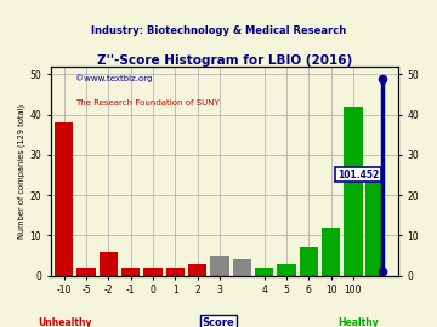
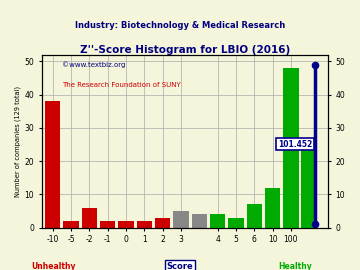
4: 2 -> 4
100: 42 -> 48
